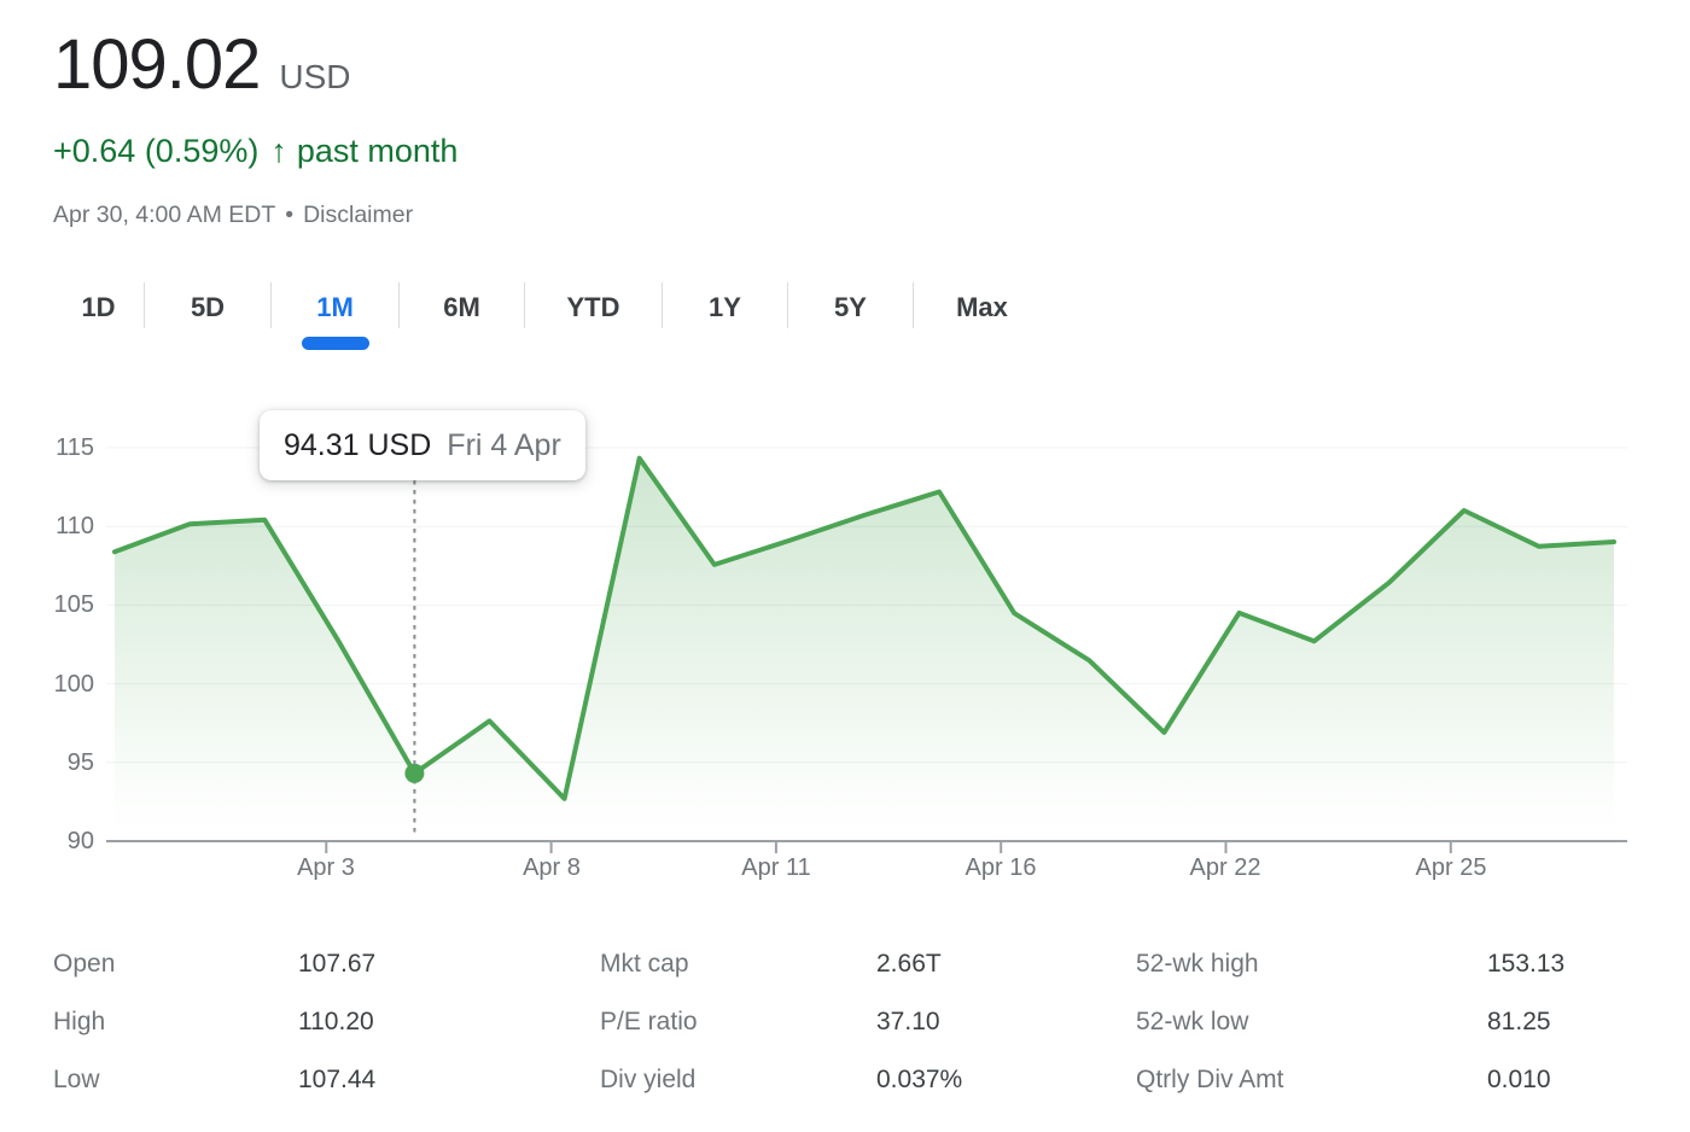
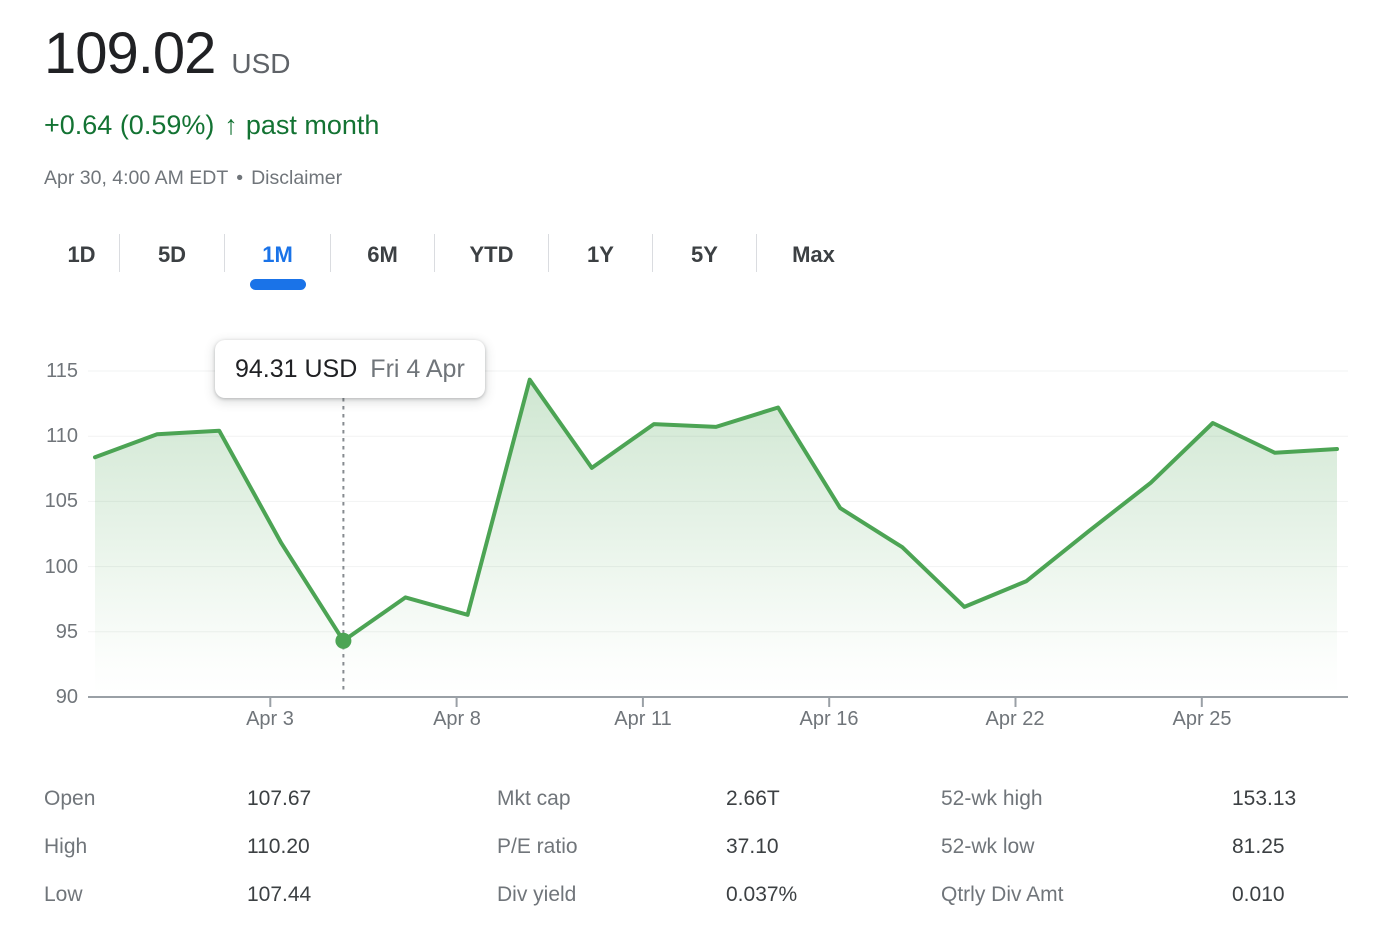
Apr 3: 102.6 -> 101.8
Apr 8: 92.7 -> 96.3
Apr 11: 109.1 -> 110.9
Apr 22: 104.5 -> 98.9
